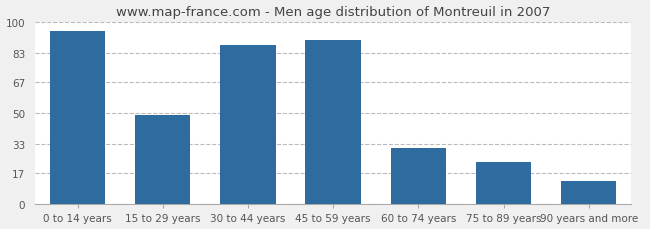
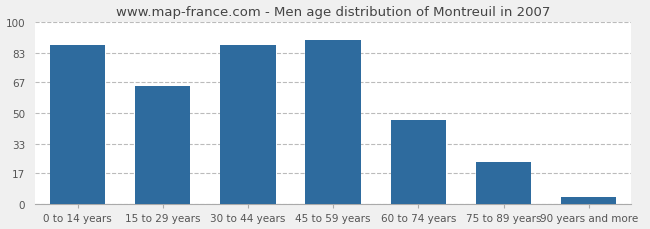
0 to 14 years: 95 -> 87
15 to 29 years: 49 -> 65
60 to 74 years: 31 -> 46
90 years and more: 13 -> 4
